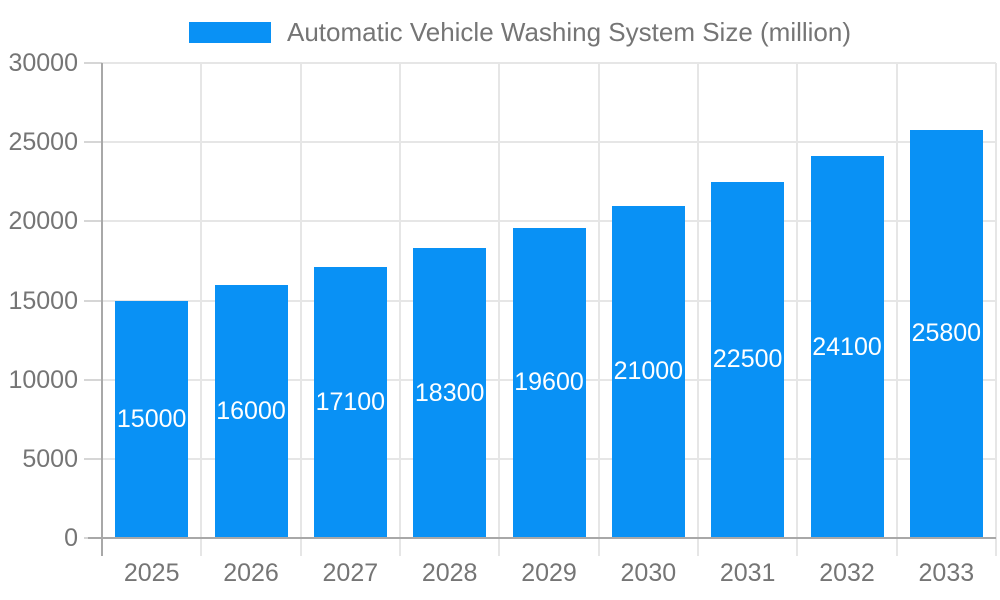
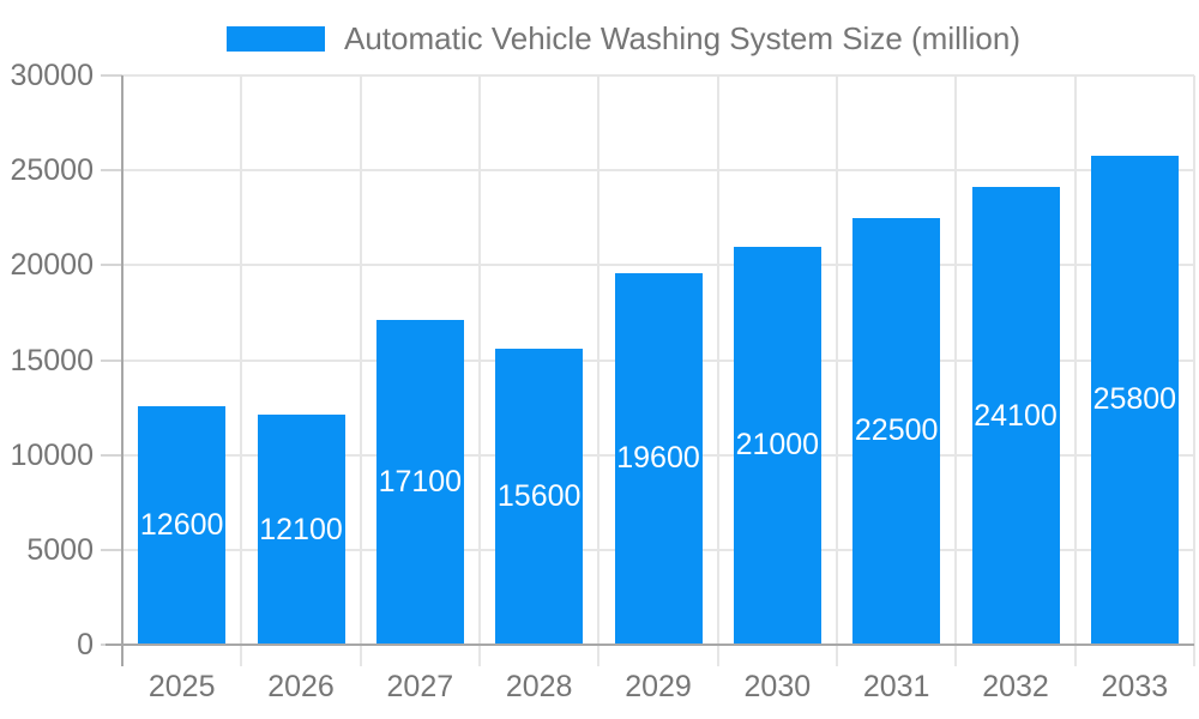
2025: 15000 -> 12600
2026: 16000 -> 12100
2028: 18300 -> 15600
